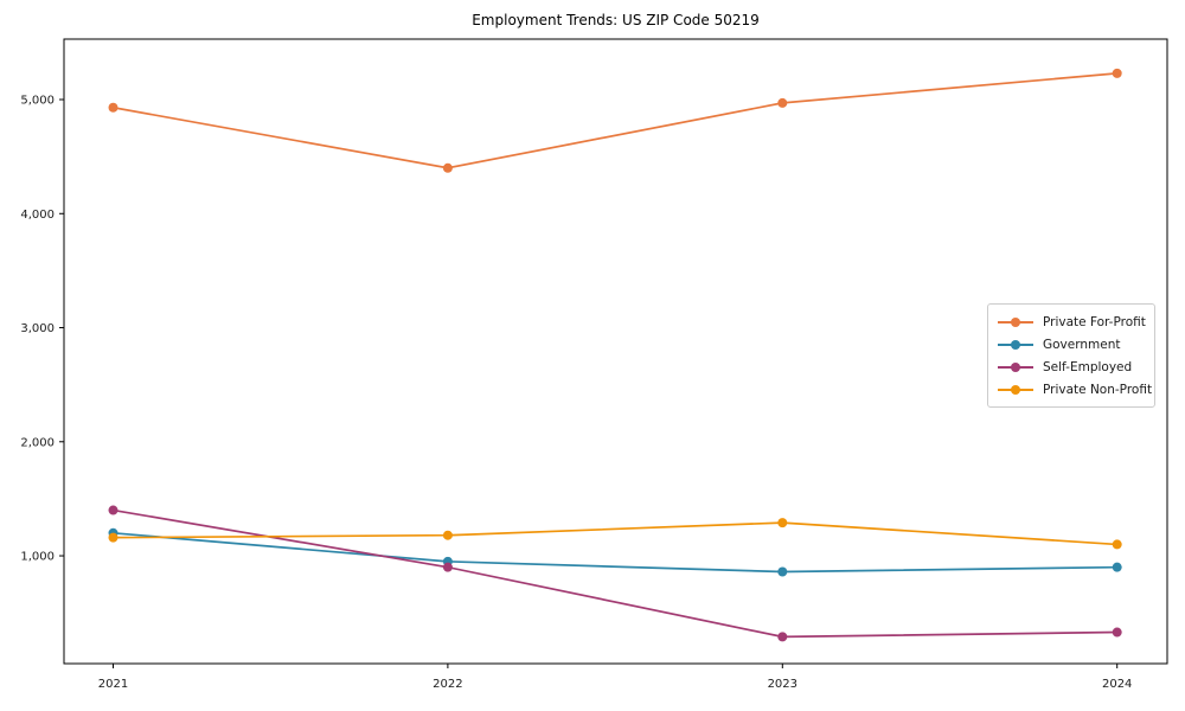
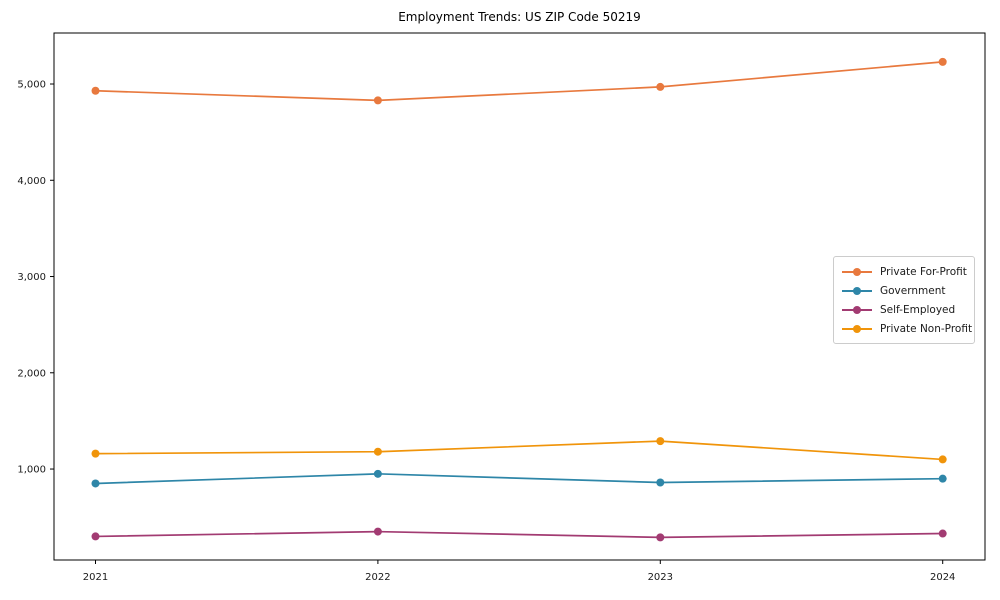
Government/2021: 1200 -> 800
Self-Employed/2021: 1400 -> 300
Private For-Profit/2022: 4400 -> 4800
Self-Employed/2022: 900 -> 400
